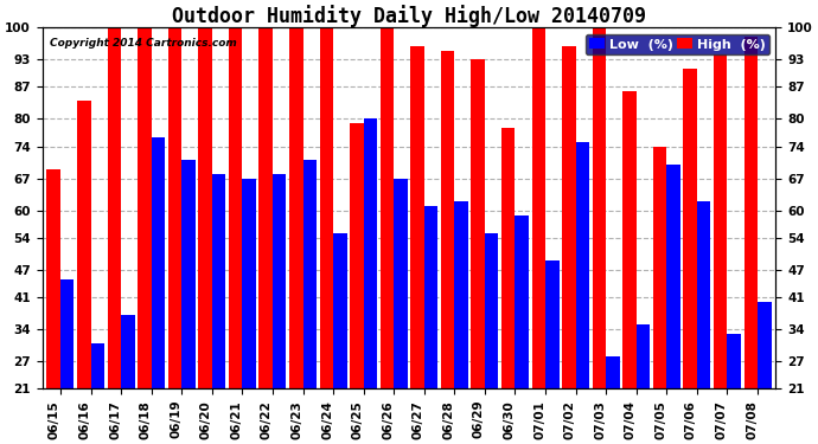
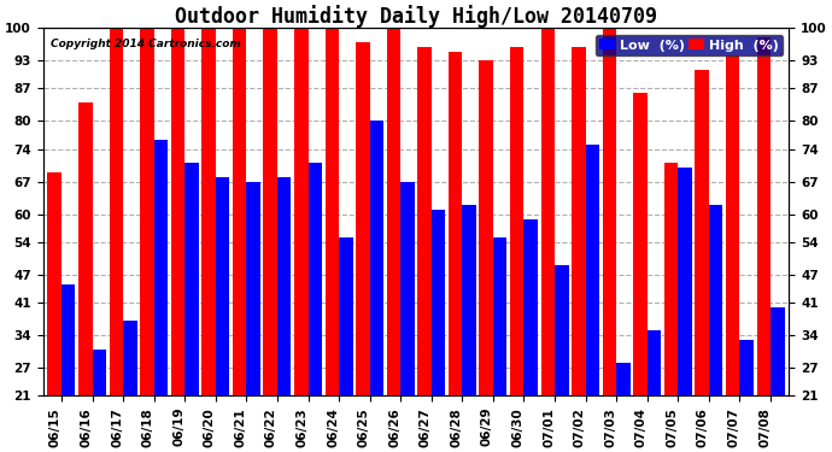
High (%)/06/25: 79 -> 97
High (%)/06/30: 78 -> 96
High (%)/07/05: 74 -> 71
